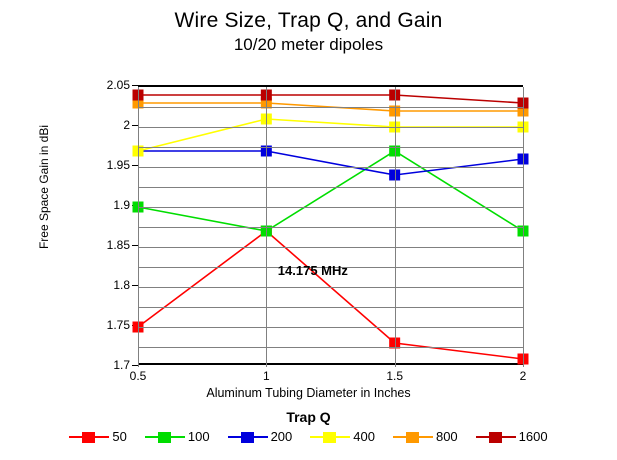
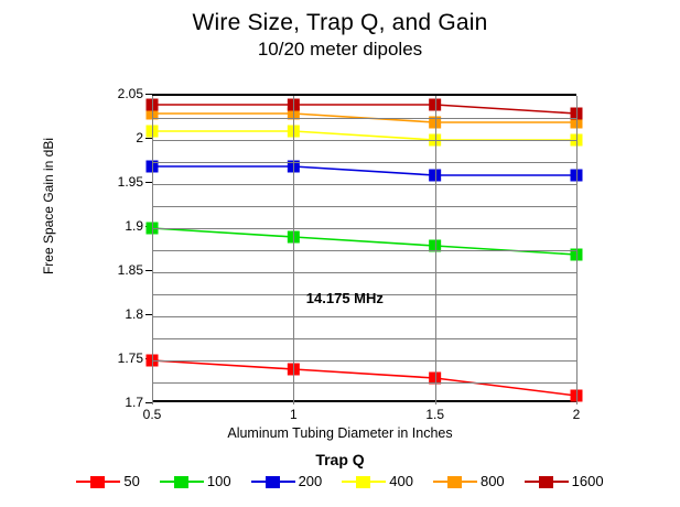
400/0.5: 1.97 -> 2.01
50/1: 1.87 -> 1.74
100/1: 1.87 -> 1.89
100/1.5: 1.97 -> 1.88
200/1.5: 1.94 -> 1.96
